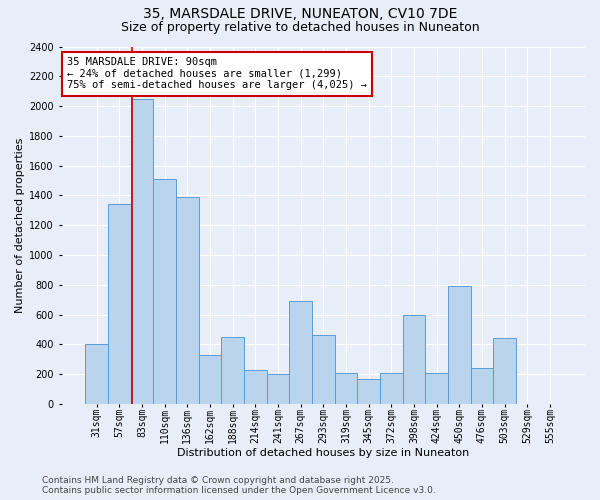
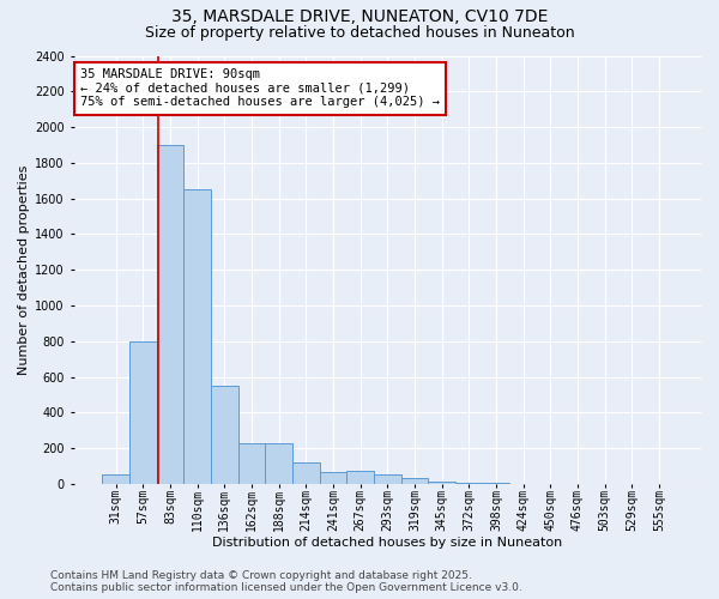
31sqm: 400 -> 50
57sqm: 1340 -> 800
83sqm: 2050 -> 1900
110sqm: 1510 -> 1650
136sqm: 1390 -> 550
162sqm: 330 -> 230
188sqm: 450 -> 230
214sqm: 230 -> 120
241sqm: 200 -> 60
267sqm: 690 -> 70
293sqm: 460 -> 50
319sqm: 210 -> 30
345sqm: 170 -> 10
372sqm: 210 -> 0
398sqm: 600 -> 0
424sqm: 210 -> 0
450sqm: 790 -> 0
476sqm: 240 -> 0
503sqm: 440 -> 0
